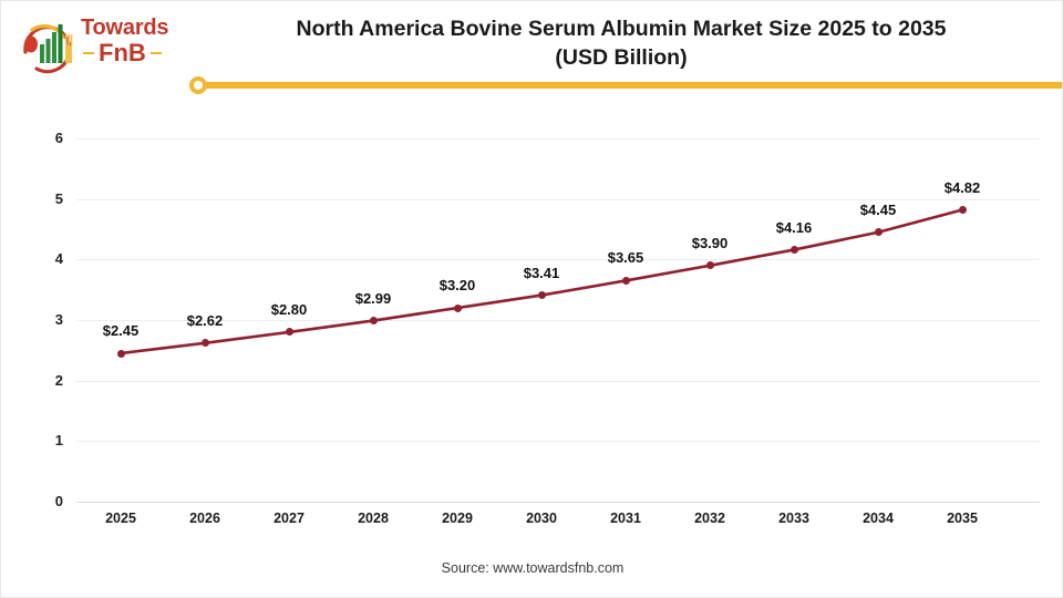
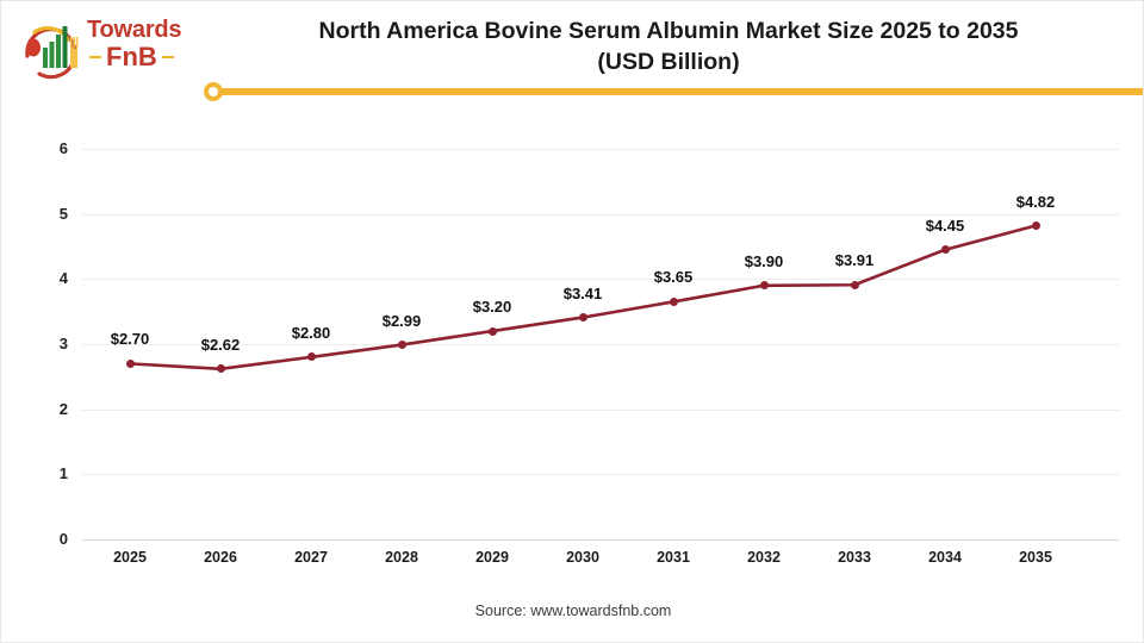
2025: $2.45 -> $2.70
2033: $4.16 -> $3.91
